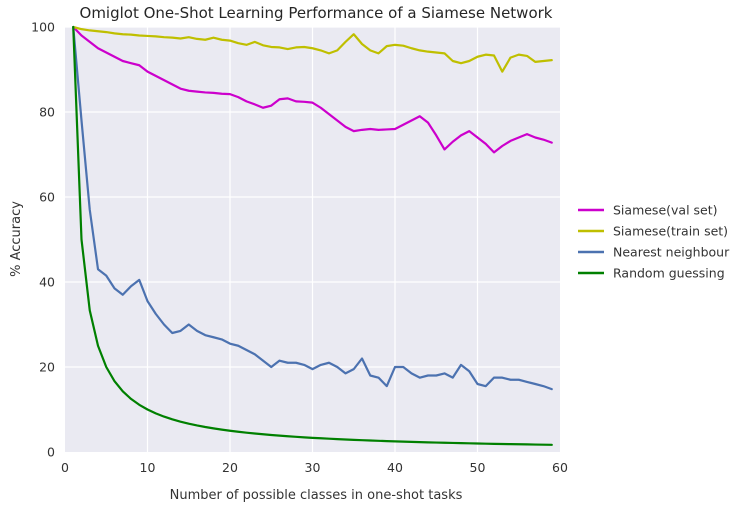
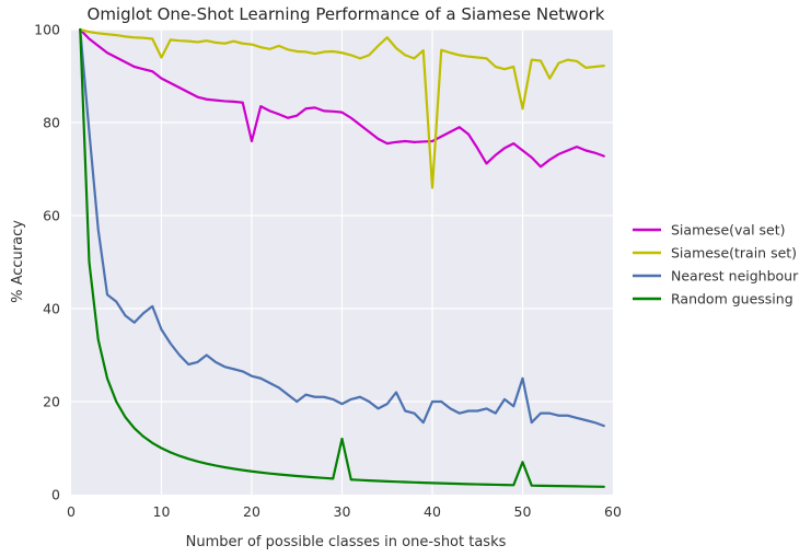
Siamese(train set)/10: 98 -> 94
Siamese(val set)/20: 84 -> 76
Random guessing/30: 3 -> 12
Siamese(train set)/40: 96 -> 66
Siamese(train set)/50: 93 -> 83
Nearest neighbour/50: 16 -> 25
Random guessing/50: 2 -> 7
